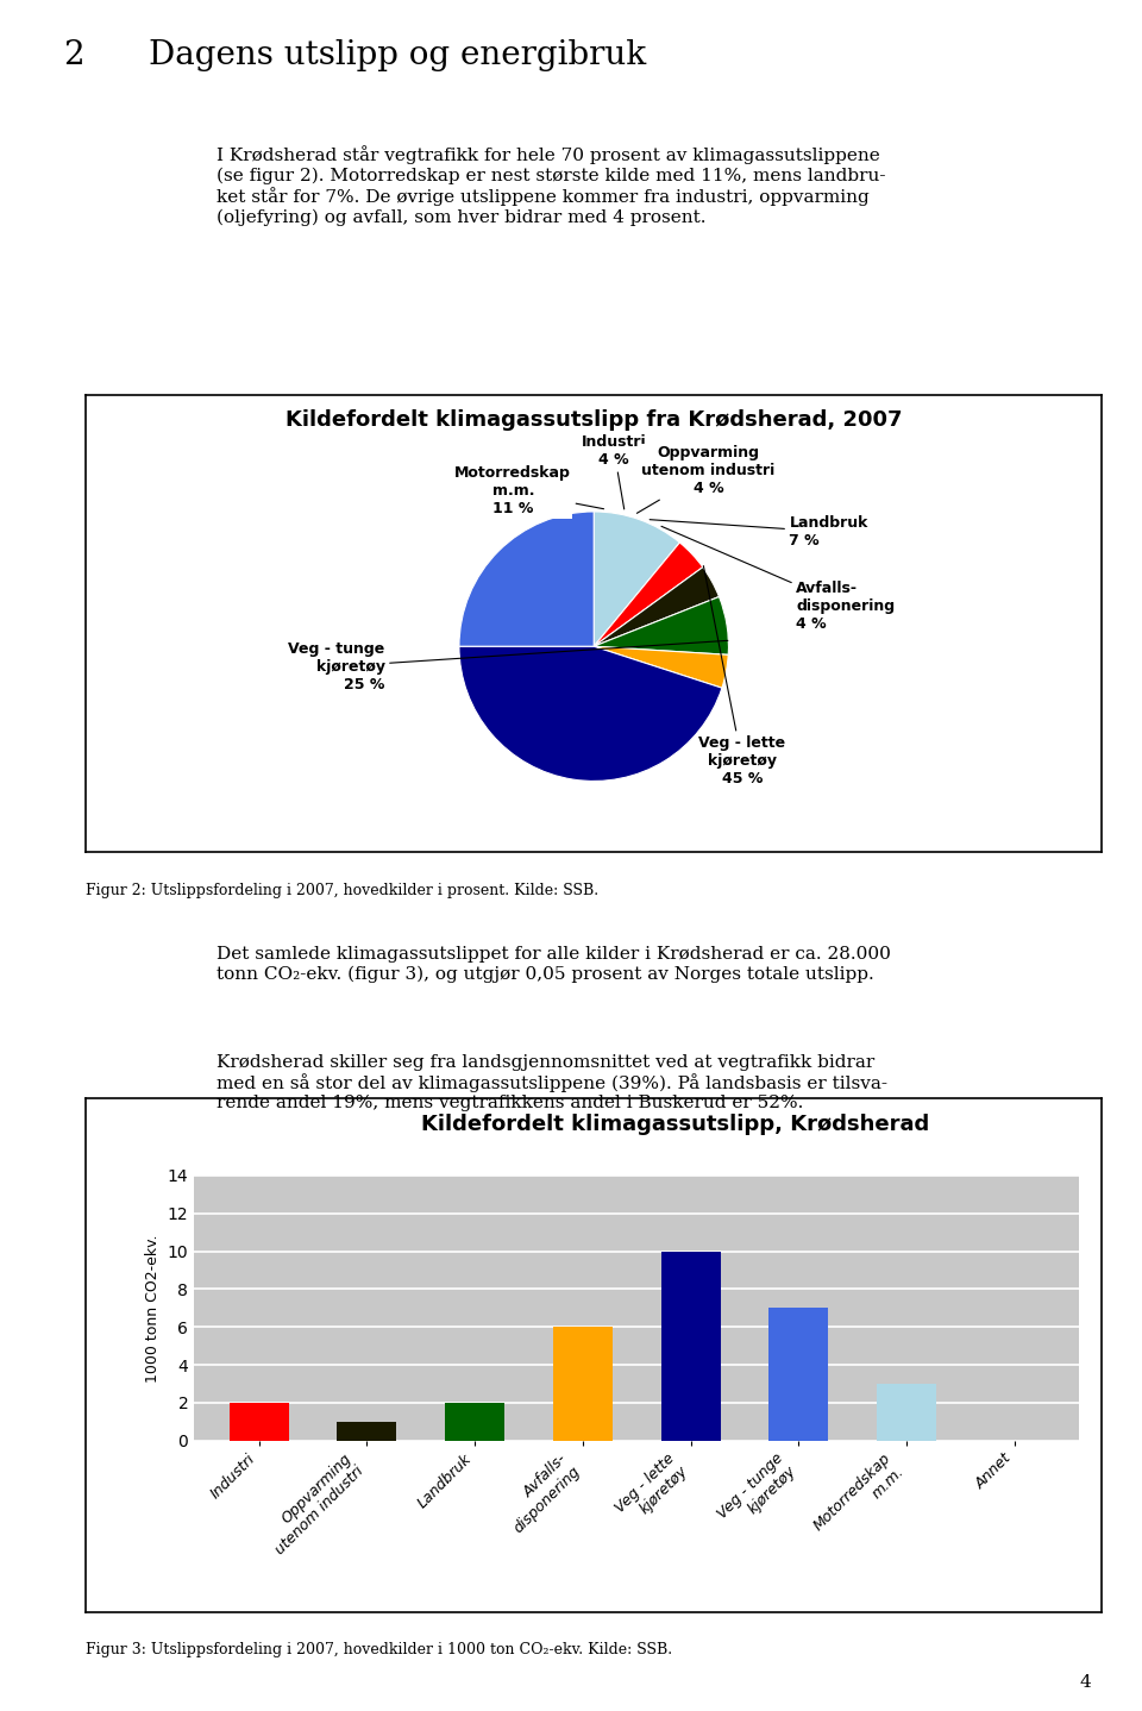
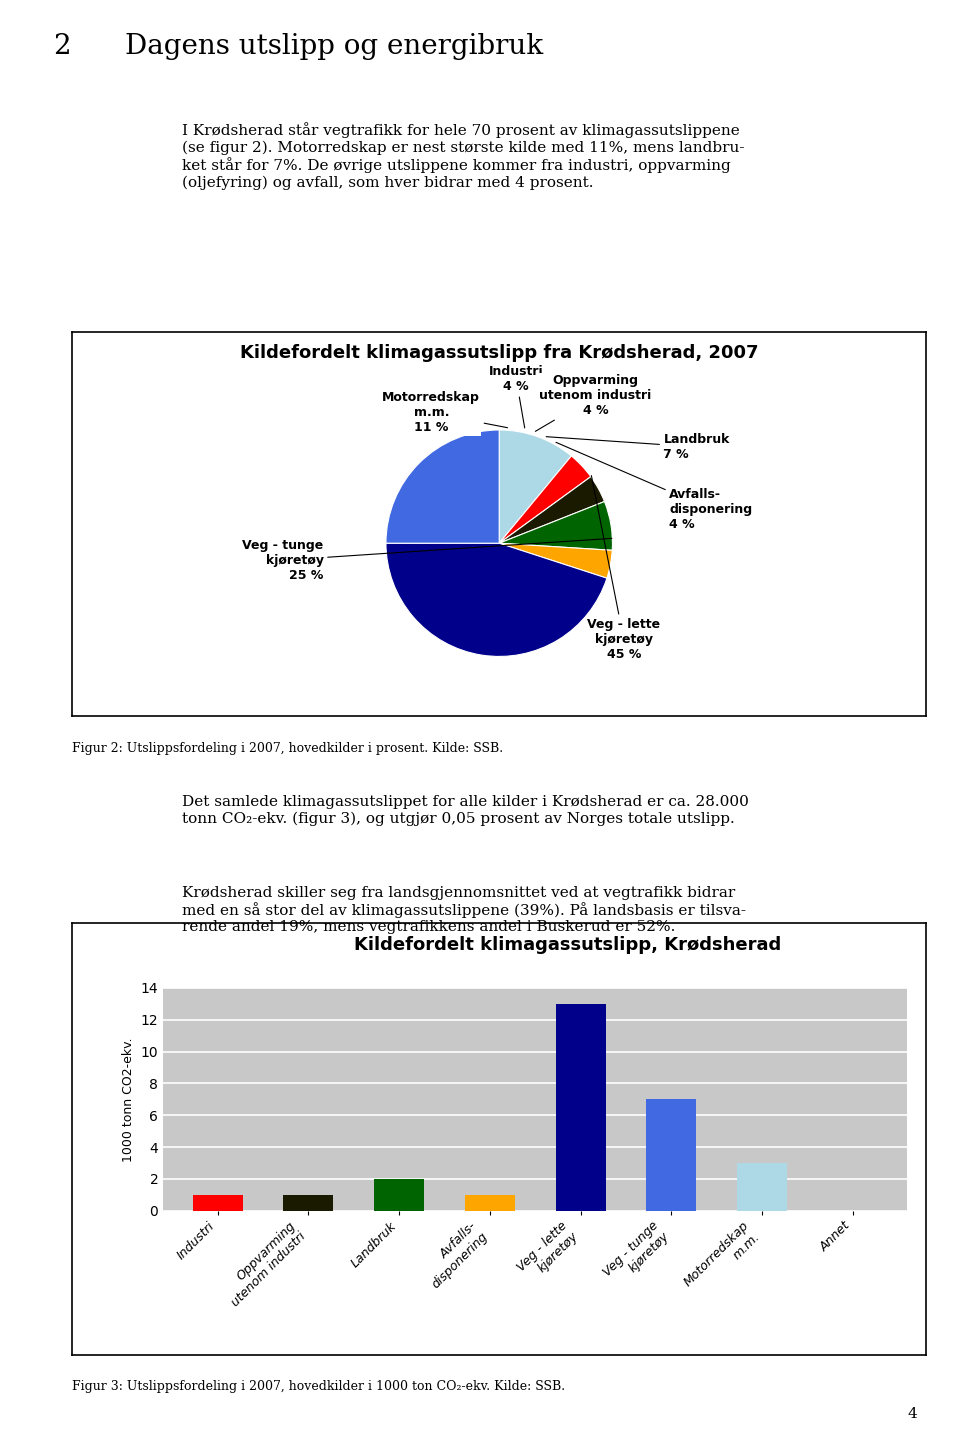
Industri: 2 -> 1
Avfalls- disponering: 6 -> 1
Veg - lette kjøretøy: 10 -> 13
